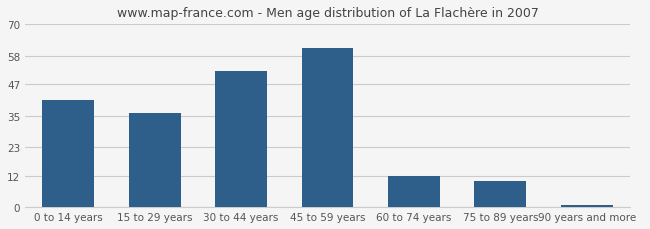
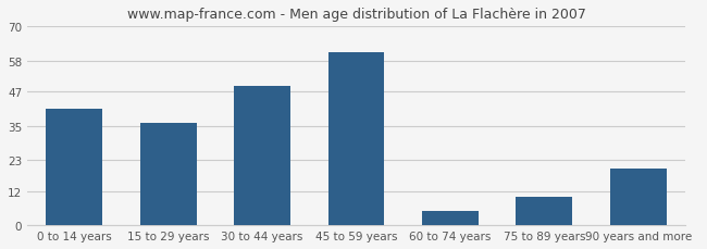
30 to 44 years: 52 -> 49
60 to 74 years: 12 -> 5
90 years and more: 1 -> 20
